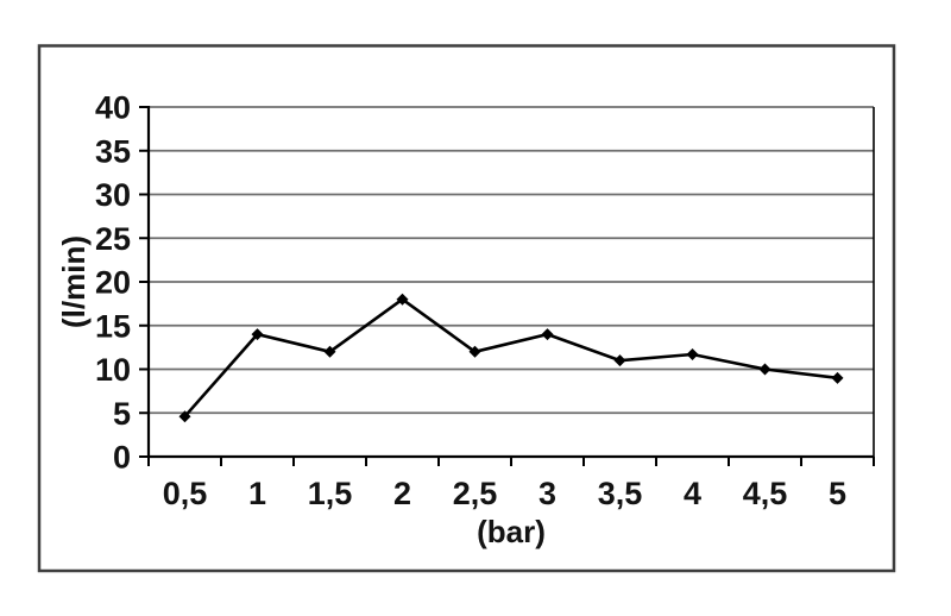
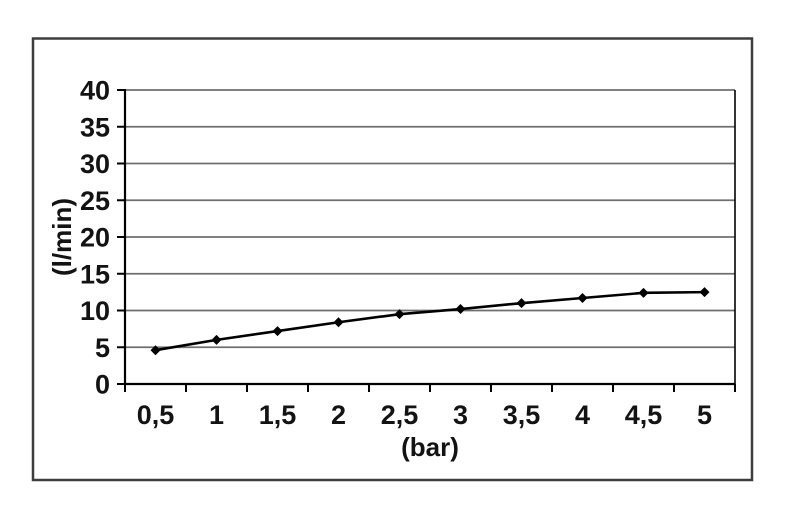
1: 14 -> 6
1,5: 12 -> 7
2: 18 -> 8
2,5: 12 -> 10
3: 14 -> 10
4,5: 10 -> 12
5: 9 -> 12
